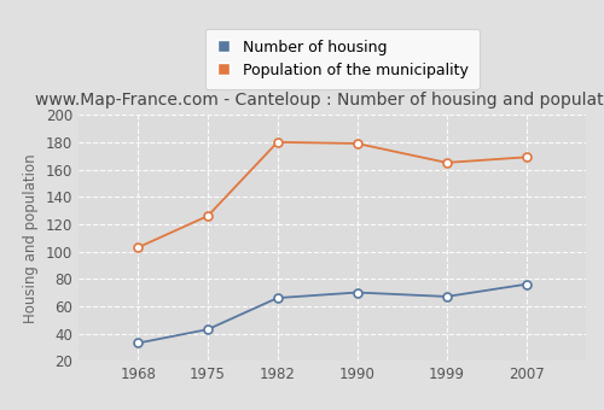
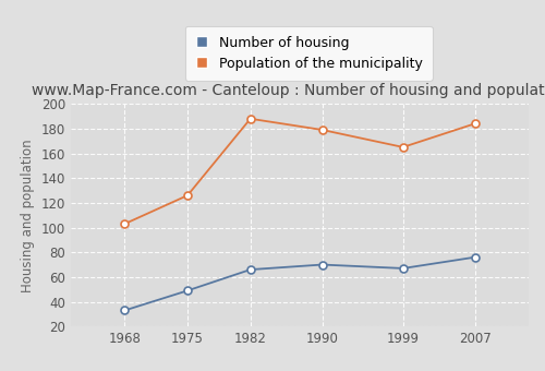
Number of housing/1975: 43 -> 49
Population of the municipality/1982: 180 -> 188
Population of the municipality/2007: 169 -> 184
